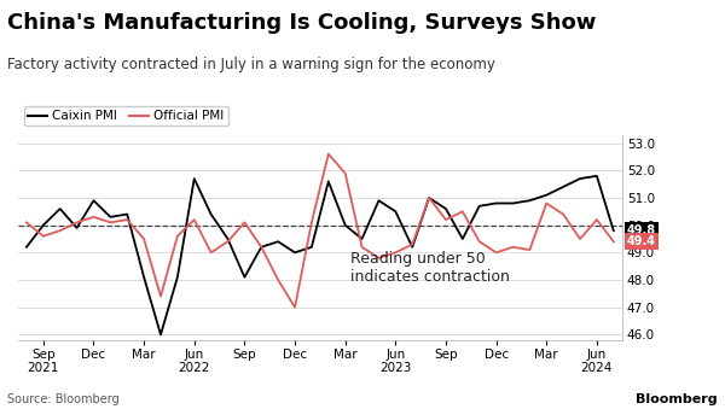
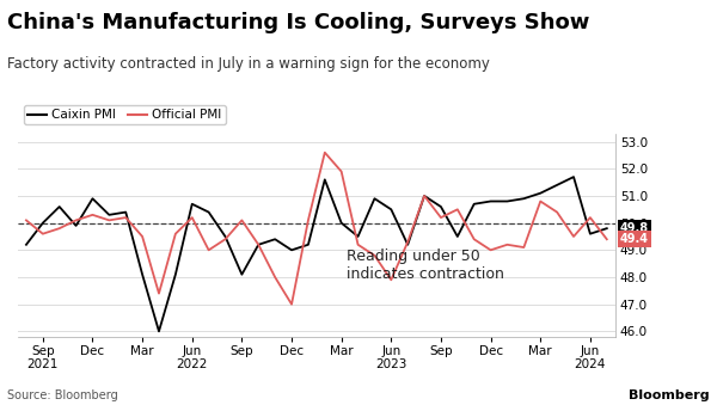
Caixin PMI/Jun 2022: 51.7 -> 50.7
Official PMI/Jun 2023: 49.0 -> 47.9
Caixin PMI/Jun 2024: 51.8 -> 49.6
